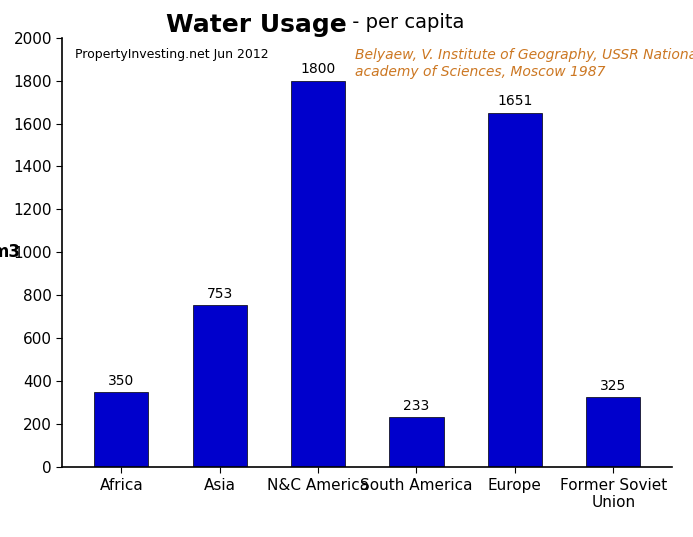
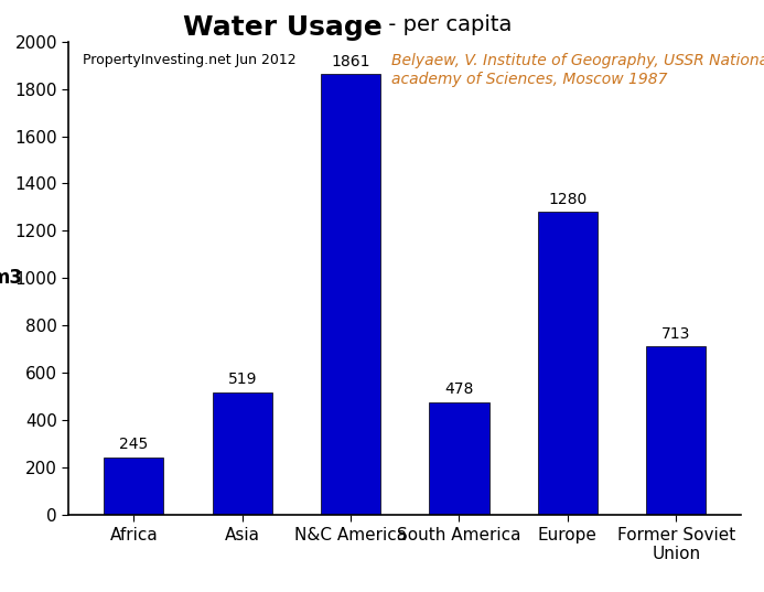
Africa: 350 -> 245
Asia: 753 -> 519
N&C America: 1800 -> 1861
South America: 233 -> 478
Europe: 1651 -> 1280
Former Soviet Union: 325 -> 713
